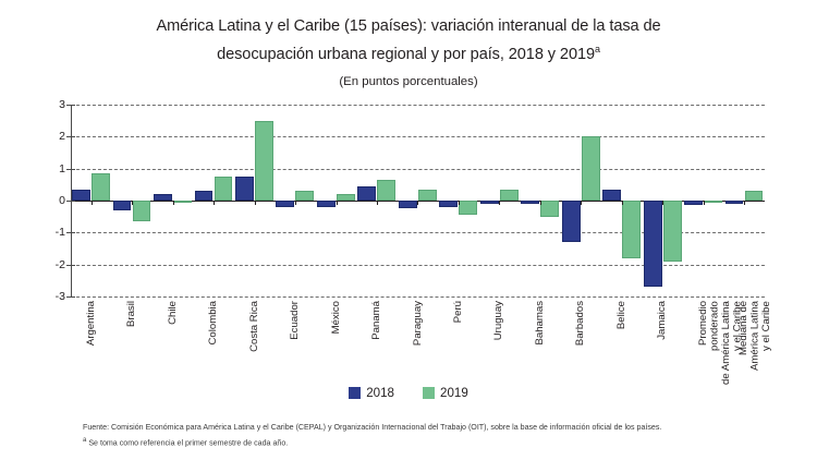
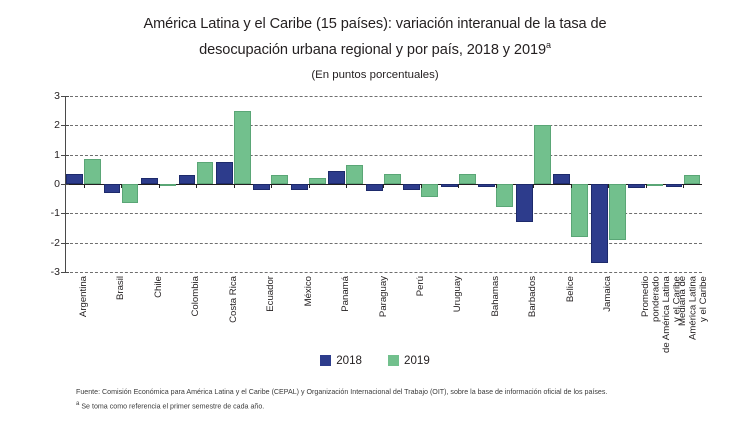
2019/Bahamas: -0.5 -> -0.8
